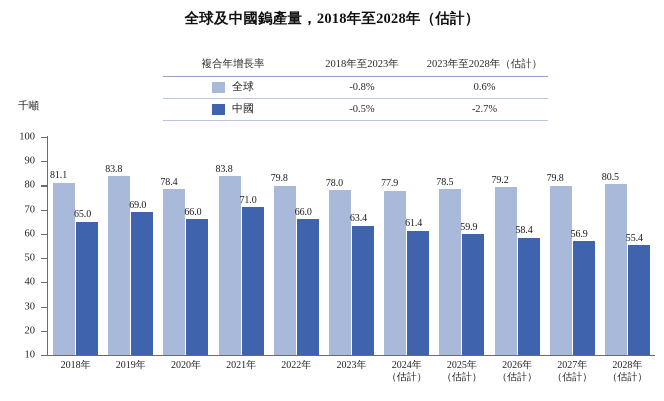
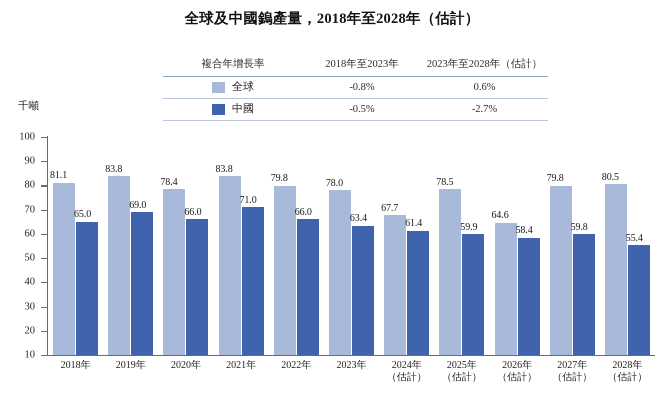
全球/2024年: 77.9 -> 67.7
全球/2026年: 79.2 -> 64.6
中國/2027年: 56.9 -> 59.8
